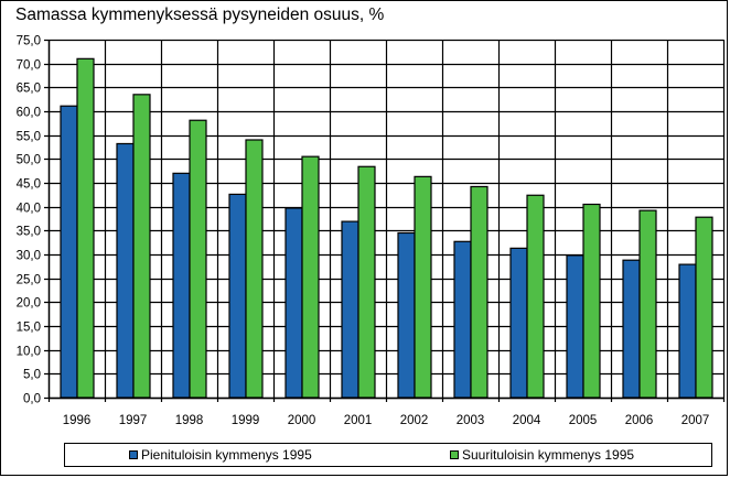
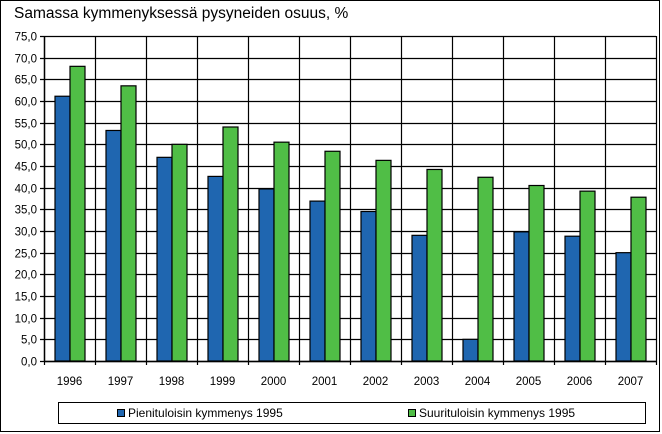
Suurituloisin kymmenys 1995/1996: 71 -> 68
Suurituloisin kymmenys 1995/1998: 58 -> 50
Pienituloisin kymmenys 1995/2003: 33 -> 29
Pienituloisin kymmenys 1995/2004: 31 -> 5
Pienituloisin kymmenys 1995/2007: 28 -> 25
